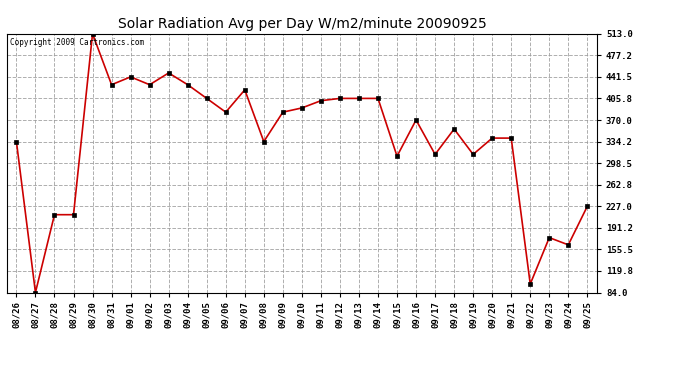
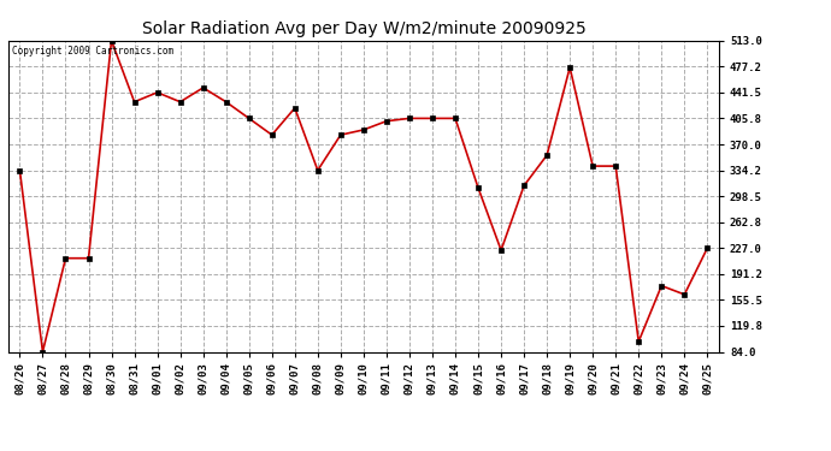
09/16: 370 -> 224
09/19: 313 -> 476
